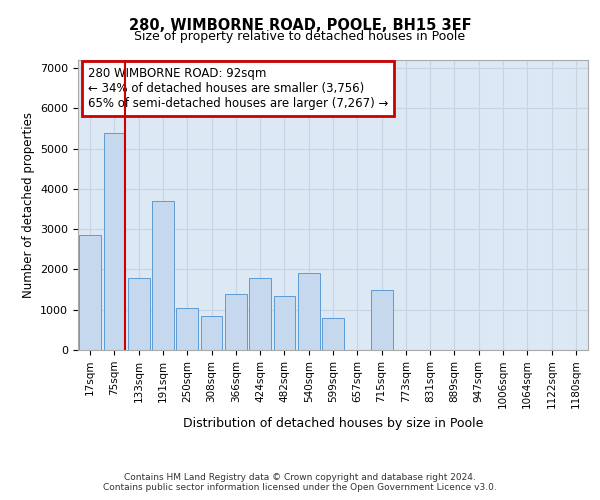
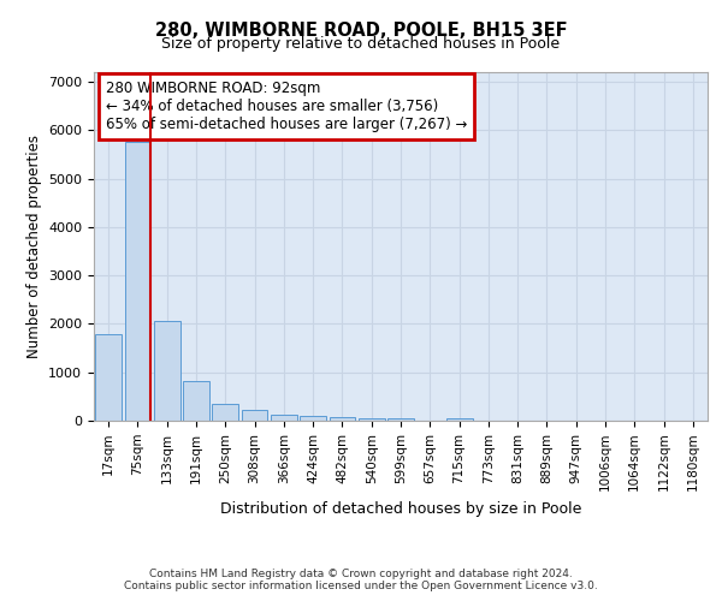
17sqm: 2850 -> 1780
75sqm: 5400 -> 5750
133sqm: 1800 -> 2060
191sqm: 3700 -> 820
250sqm: 1050 -> 360
308sqm: 850 -> 220
366sqm: 1400 -> 130
424sqm: 1800 -> 110
482sqm: 1350 -> 70
540sqm: 1900 -> 60
599sqm: 800 -> 60
715sqm: 1500 -> 60
